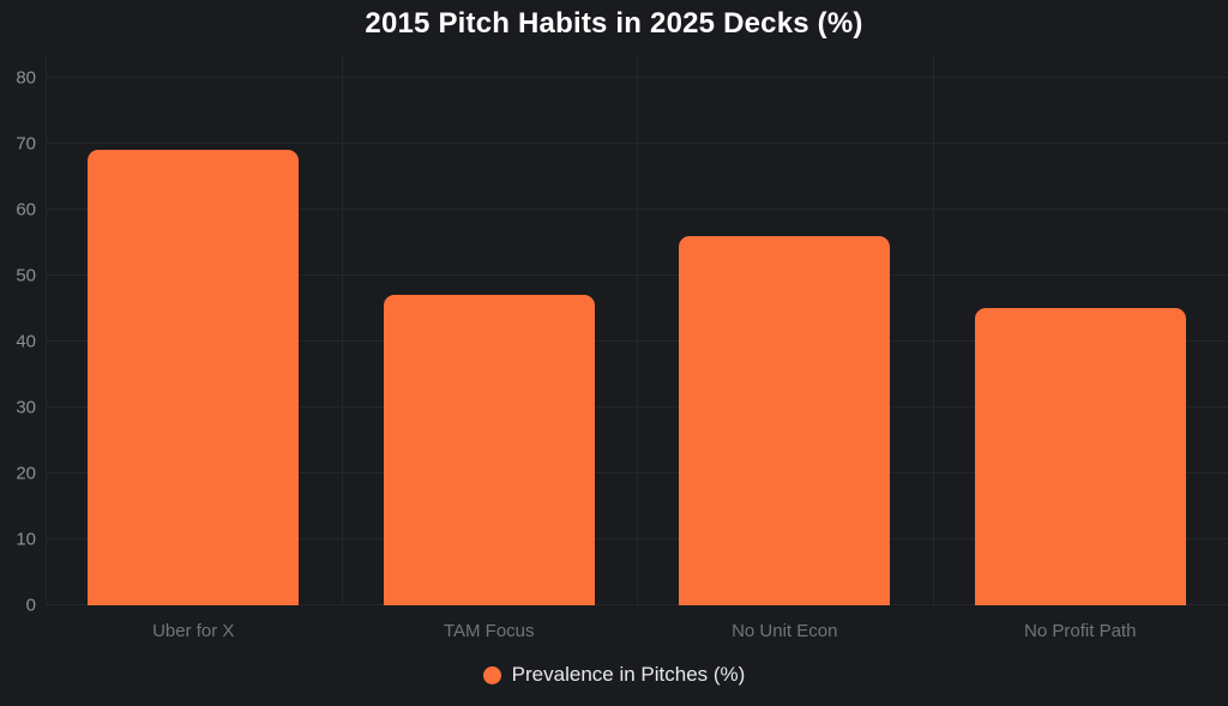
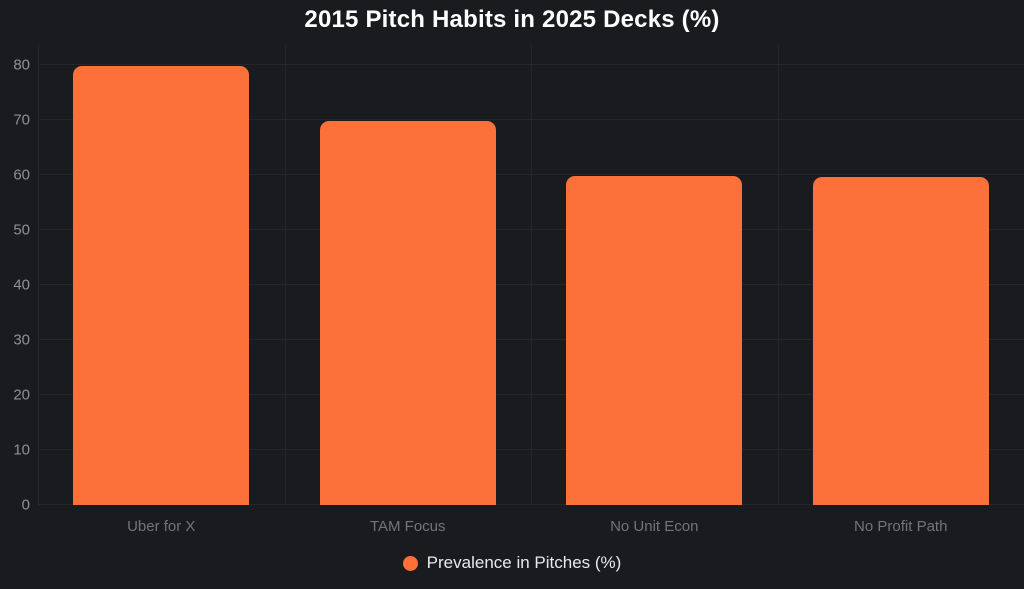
Uber for X: 69 -> 80
TAM Focus: 47 -> 70
No Unit Econ: 56 -> 60
No Profit Path: 45 -> 60
